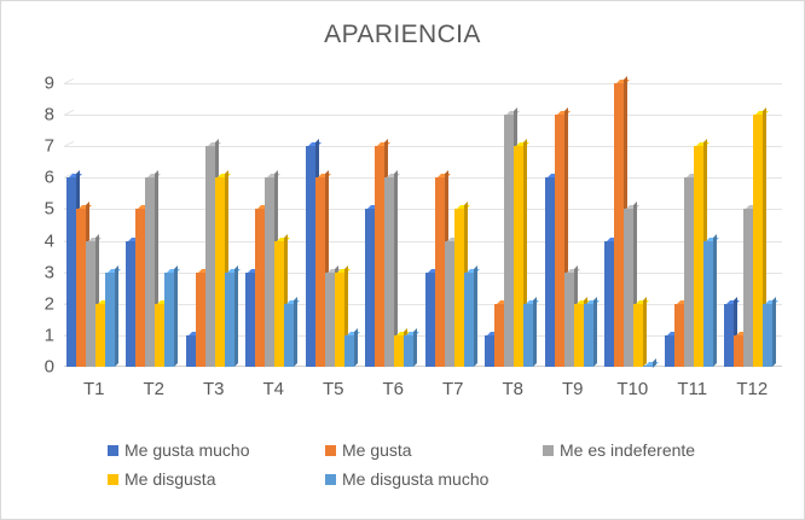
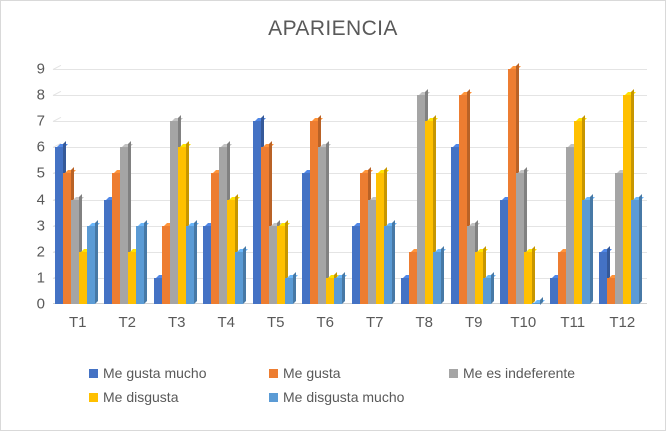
Me gusta/T7: 6 -> 5
Me disgusta mucho/T9: 2 -> 1
Me disgusta mucho/T12: 2 -> 4
